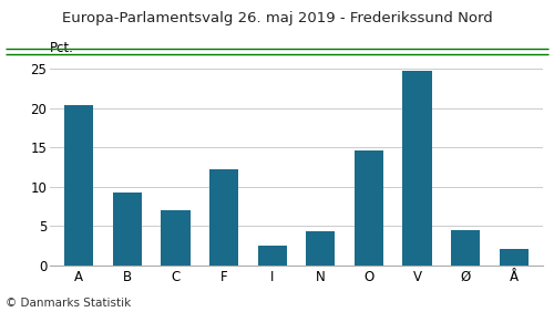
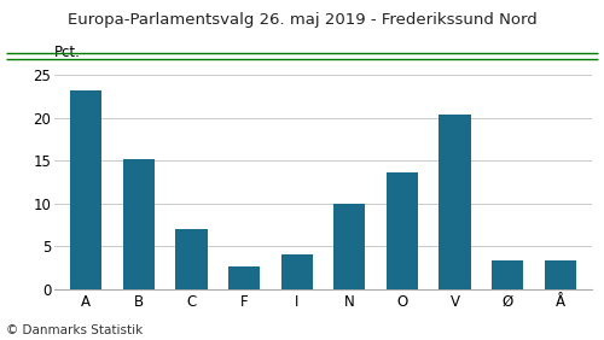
A: 20.3 -> 23.2
B: 9.3 -> 15.2
F: 12.2 -> 2.6
I: 2.5 -> 4.0
N: 4.3 -> 10.0
O: 14.6 -> 13.6
V: 24.7 -> 20.4
Ø: 4.4 -> 3.4
Å: 2.0 -> 3.4
